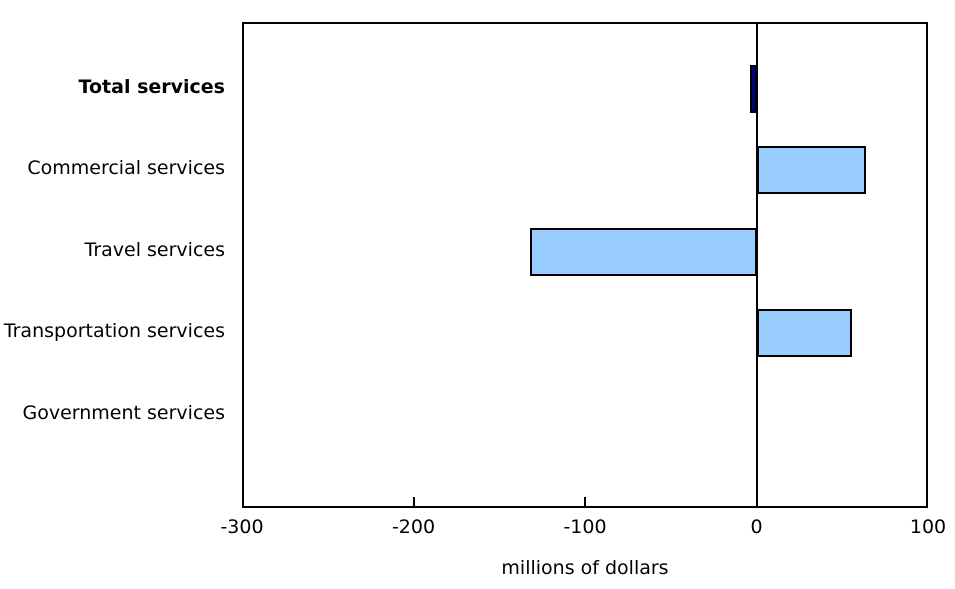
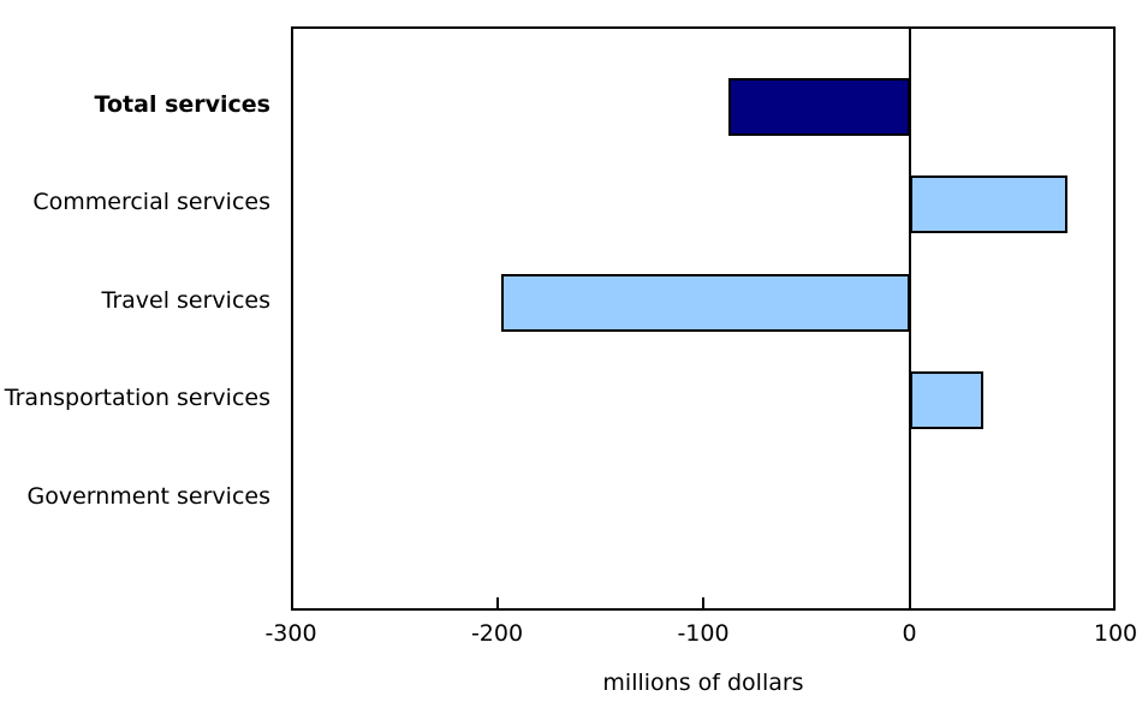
Total services: -4 -> -88
Commercial services: 63 -> 76
Travel services: -132 -> -198
Transportation services: 55 -> 35
